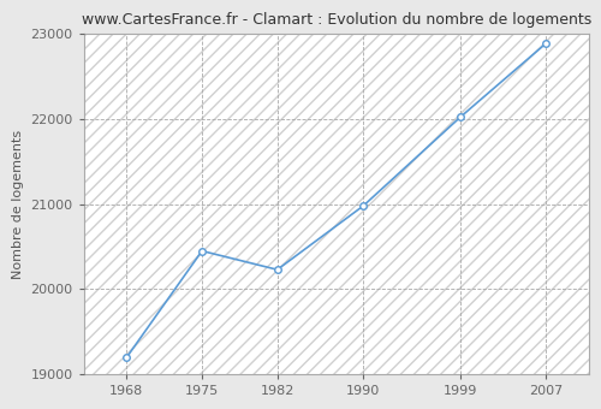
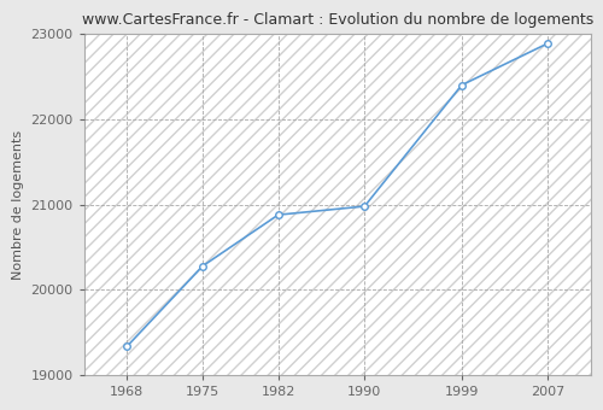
1968: 19200 -> 19340
1975: 20450 -> 20280
1982: 20230 -> 20880
1999: 22020 -> 22400
